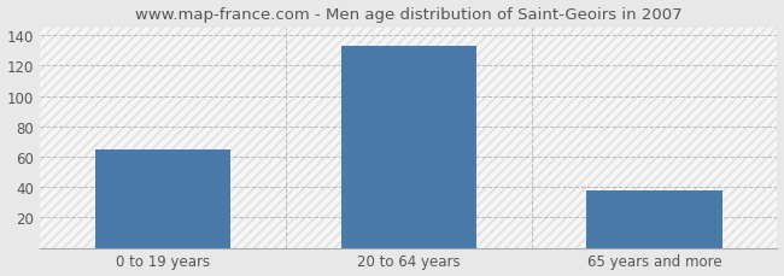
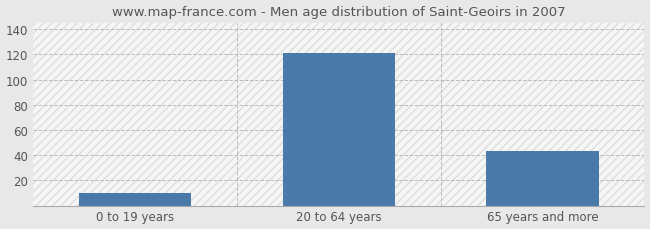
0 to 19 years: 65 -> 10
20 to 64 years: 133 -> 121
65 years and more: 38 -> 43
